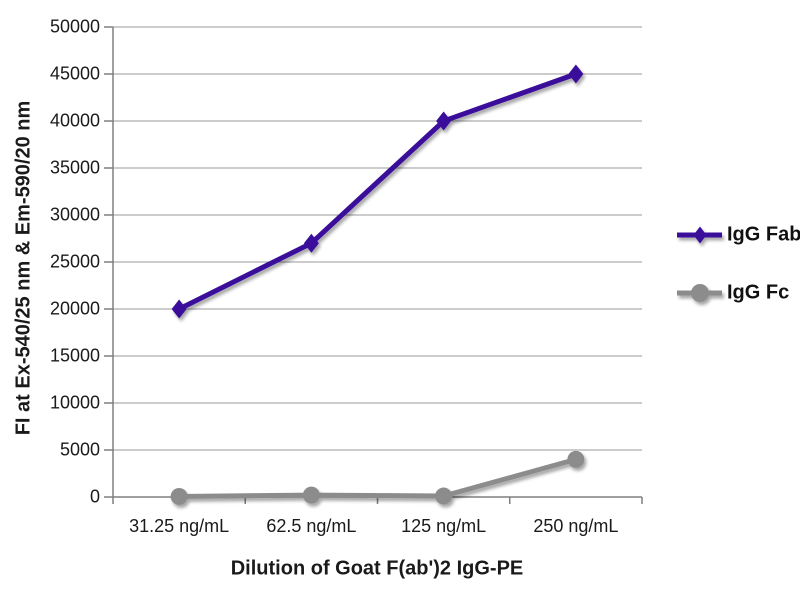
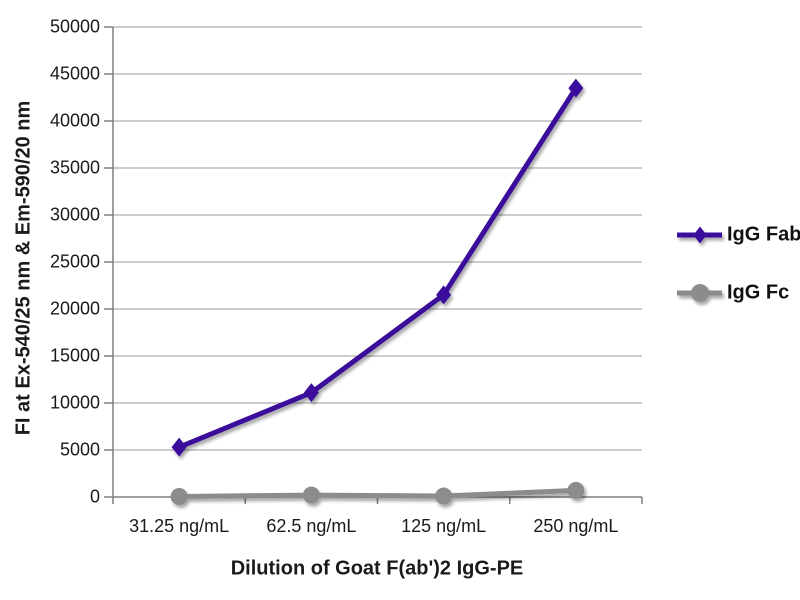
IgG Fab/31.25 ng/mL: 20000 -> 5000
IgG Fab/62.5 ng/mL: 27000 -> 11000
IgG Fab/125 ng/mL: 40000 -> 22000
IgG Fab/250 ng/mL: 45000 -> 44000
IgG Fc/250 ng/mL: 4000 -> 1000
